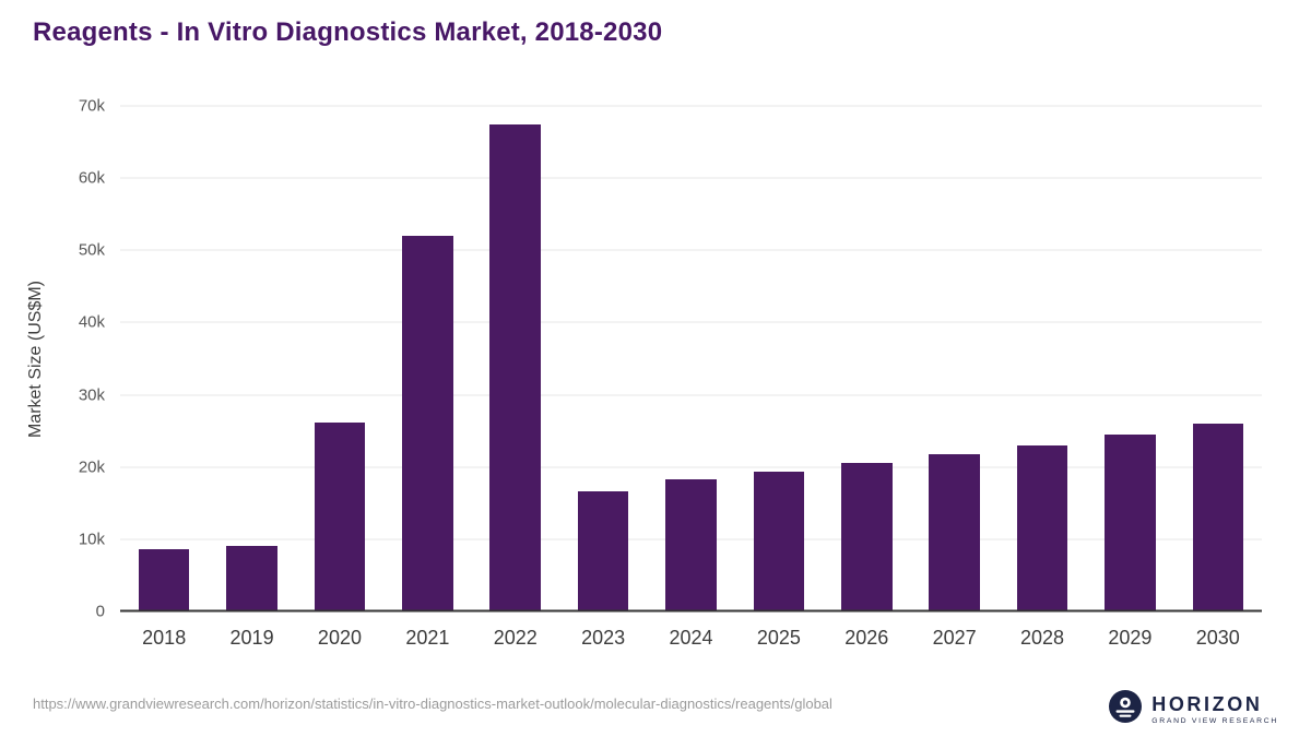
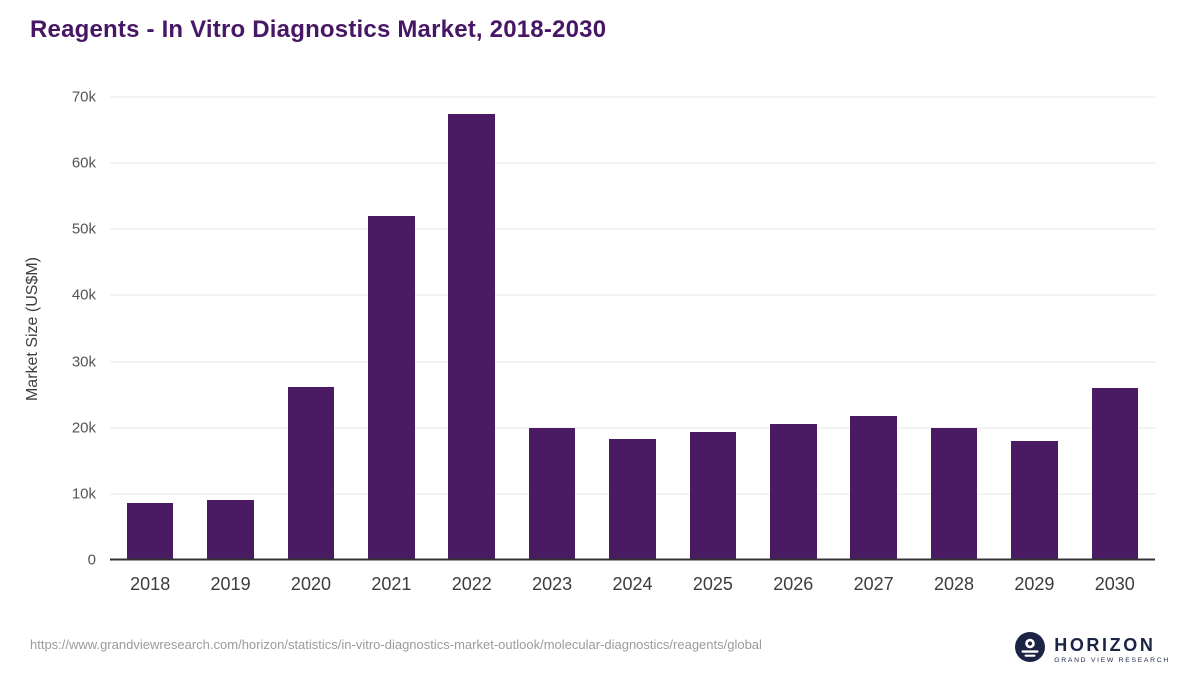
2023: 17k -> 20k
2028: 23k -> 20k
2029: 24k -> 18k
